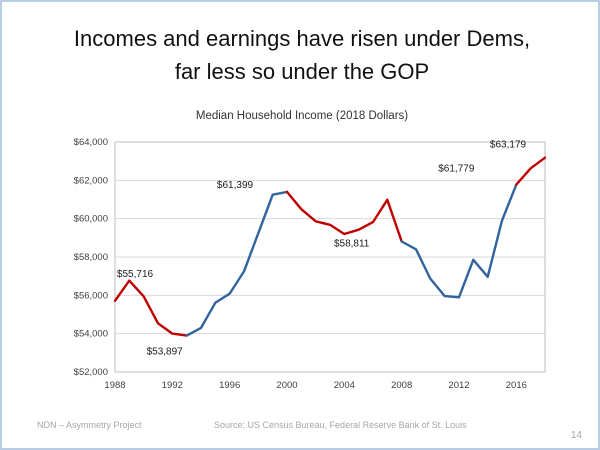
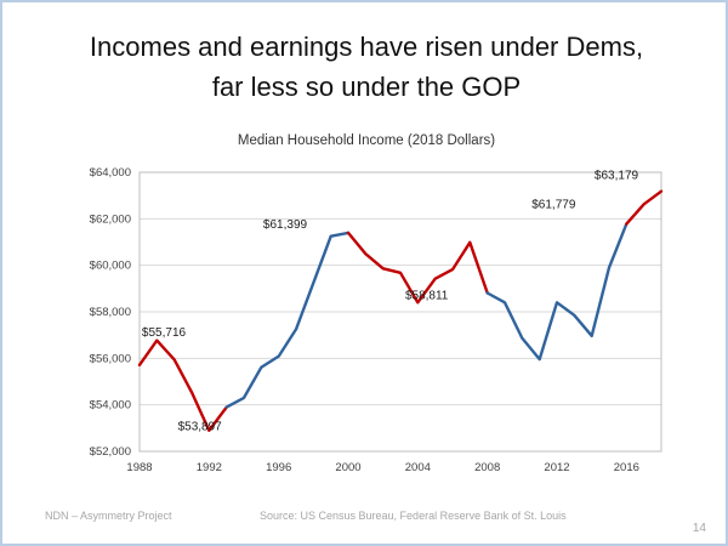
1992: $54000 -> $52900
2004: $59200 -> $58400
2012: $55900 -> $58400
